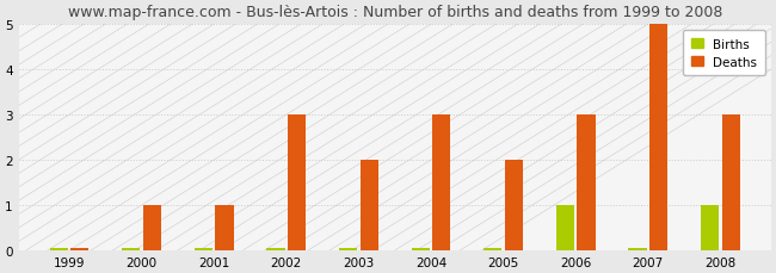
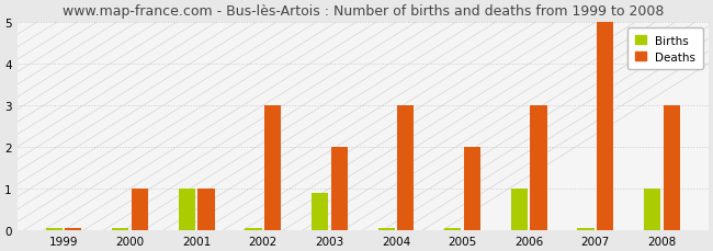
Births/2001: 0.05 -> 1.00
Births/2003: 0.05 -> 0.90
